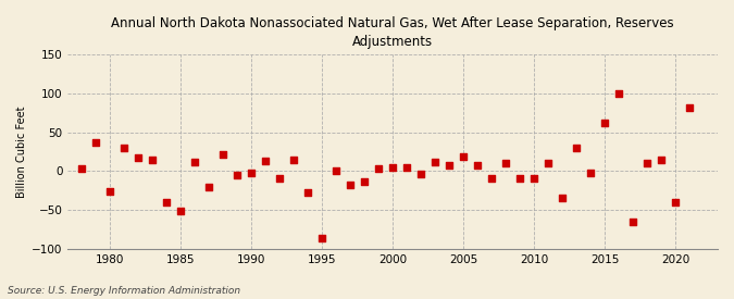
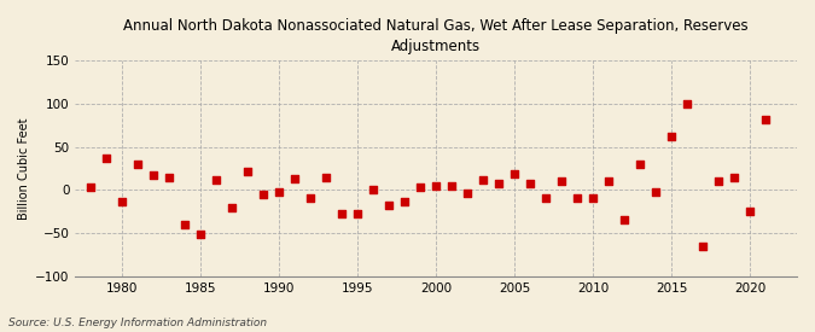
1980: -26 -> -13
1995: -86 -> -27
2020: -40 -> -25
